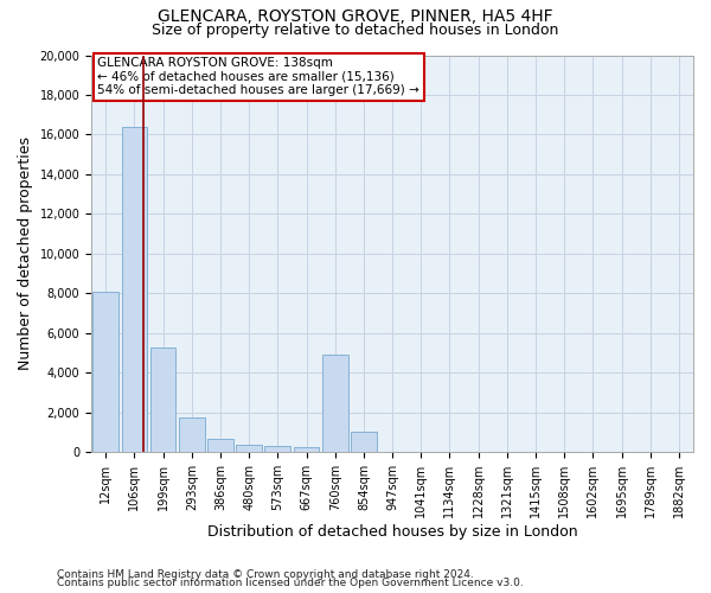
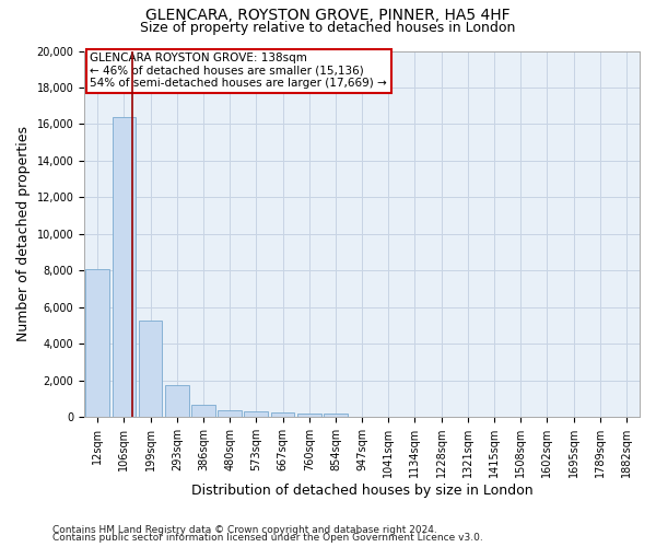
760sqm: 4,900 -> 200
854sqm: 1,000 -> 200
